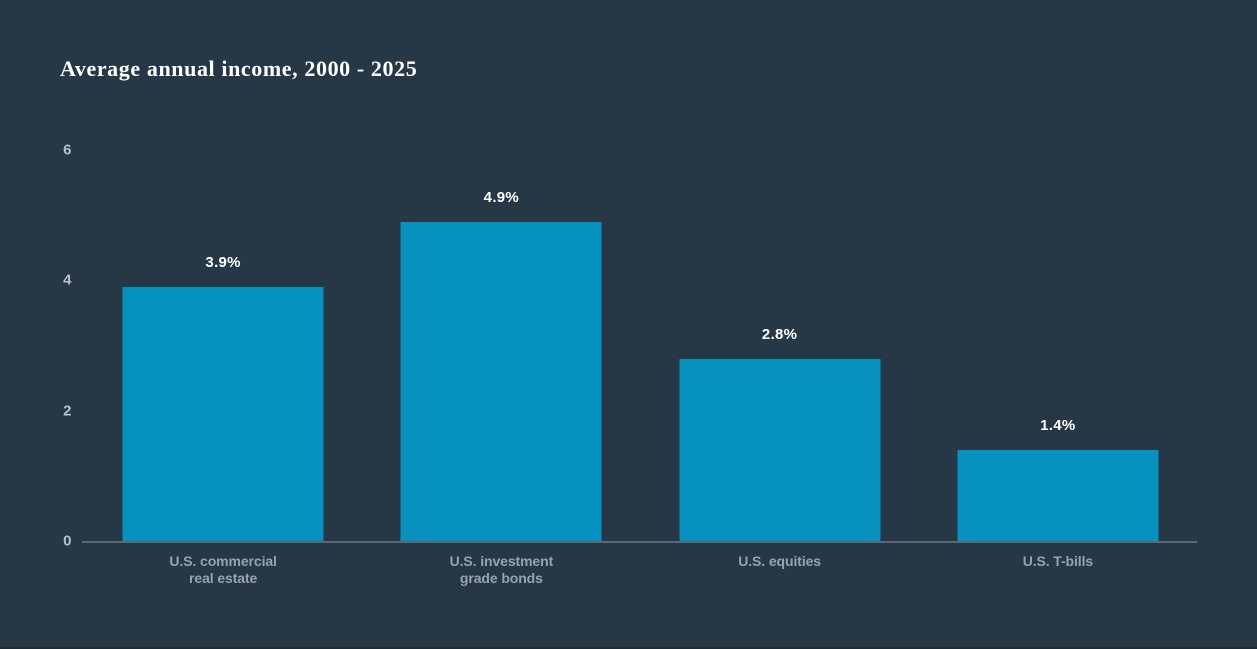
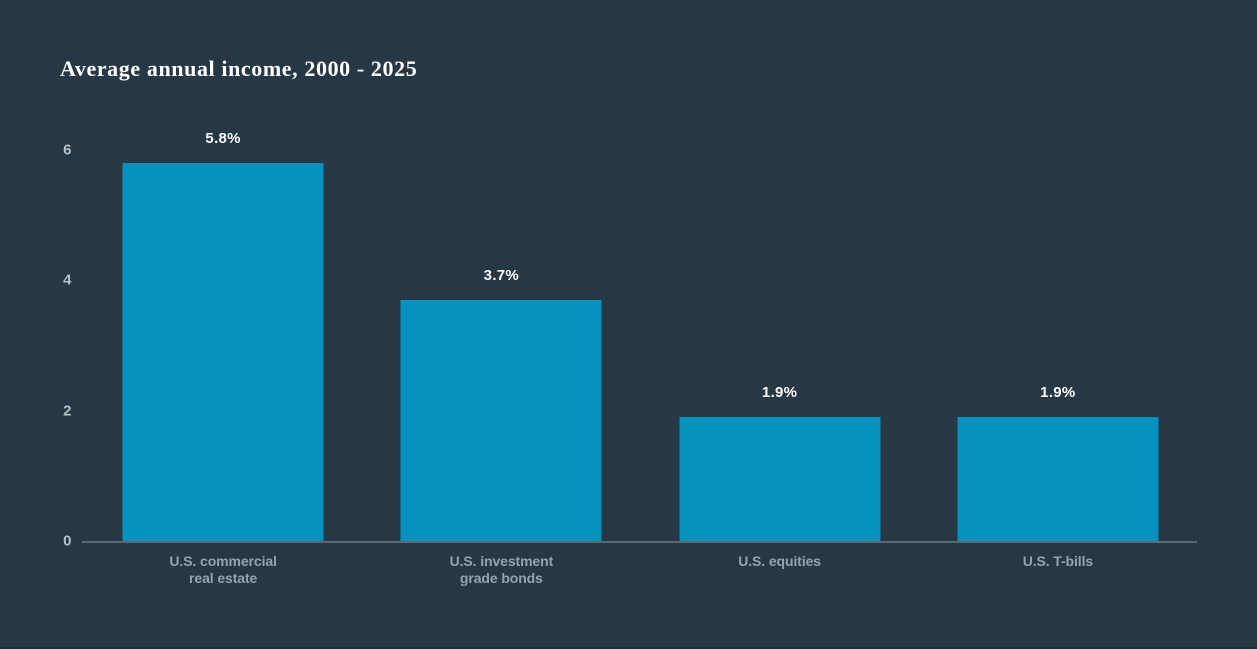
U.S. commercial real estate: 3.9% -> 5.8%
U.S. investment grade bonds: 4.9% -> 3.7%
U.S. equities: 2.8% -> 1.9%
U.S. T-bills: 1.4% -> 1.9%
